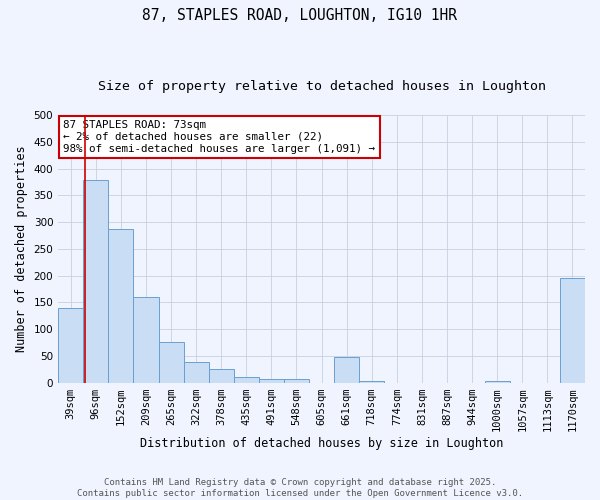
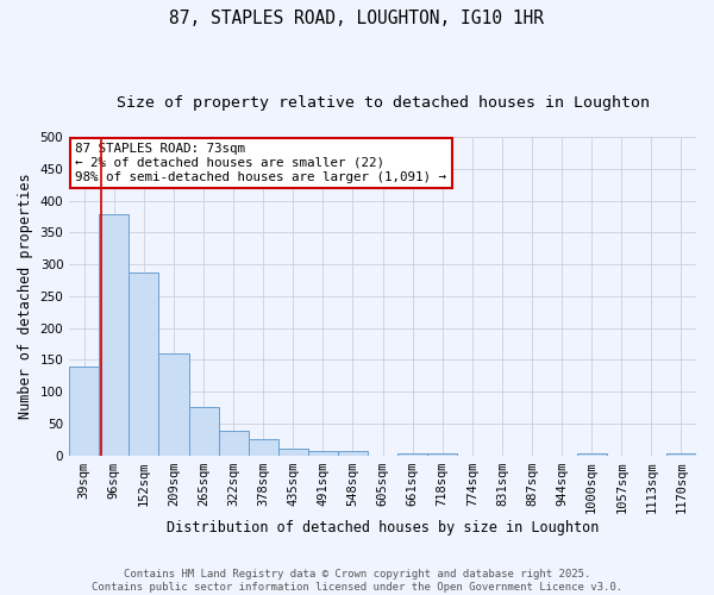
661sqm: 48 -> 4
1170sqm: 196 -> 4
